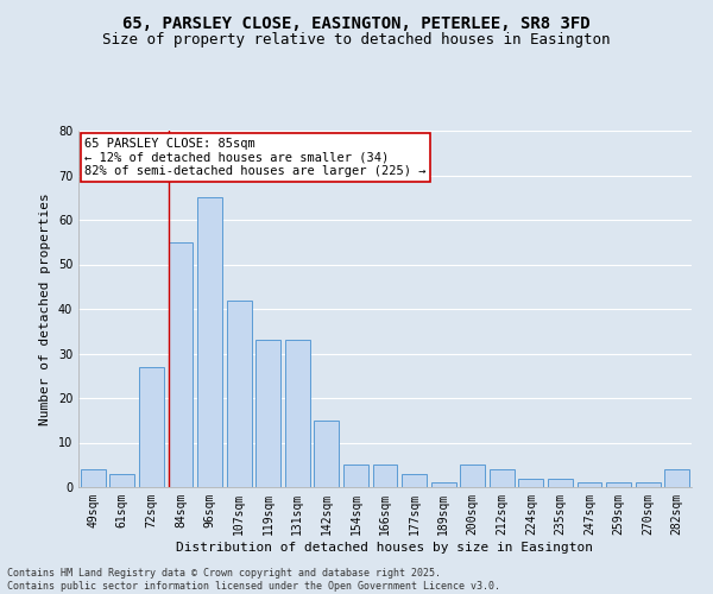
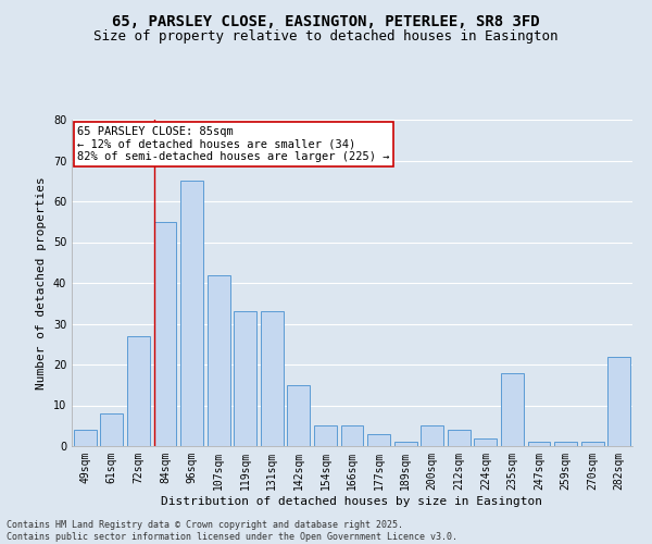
61sqm: 3 -> 8
235sqm: 2 -> 18
282sqm: 4 -> 22
